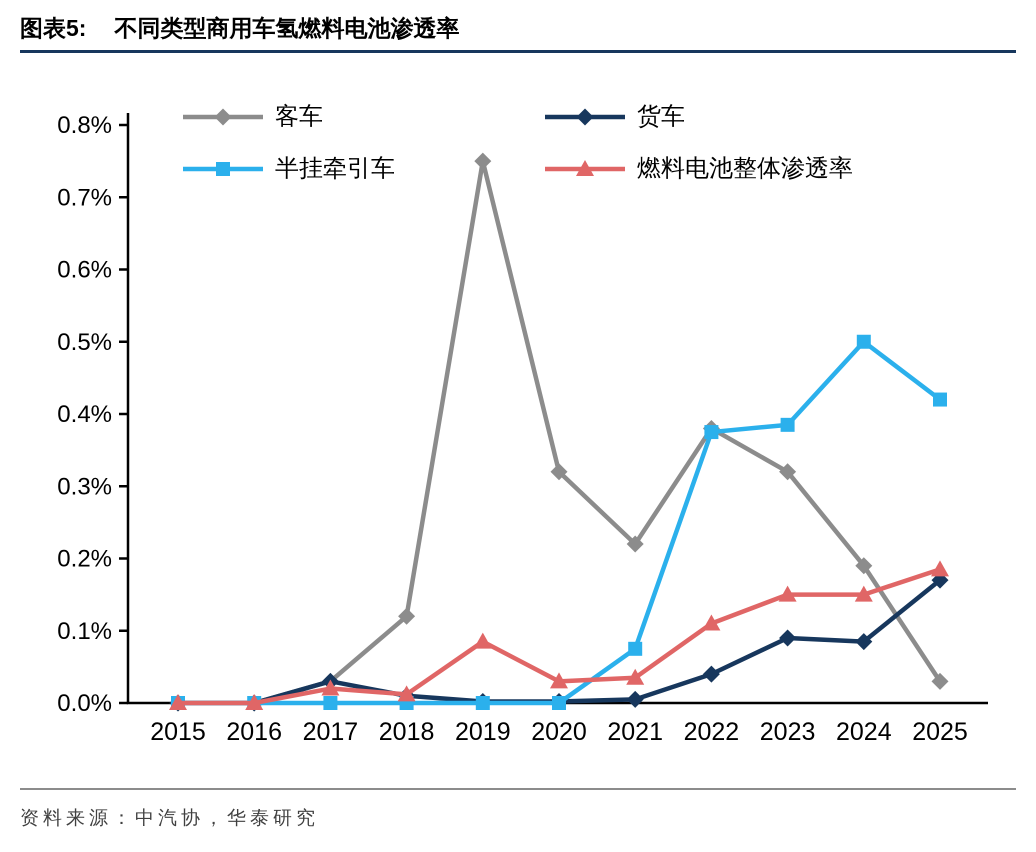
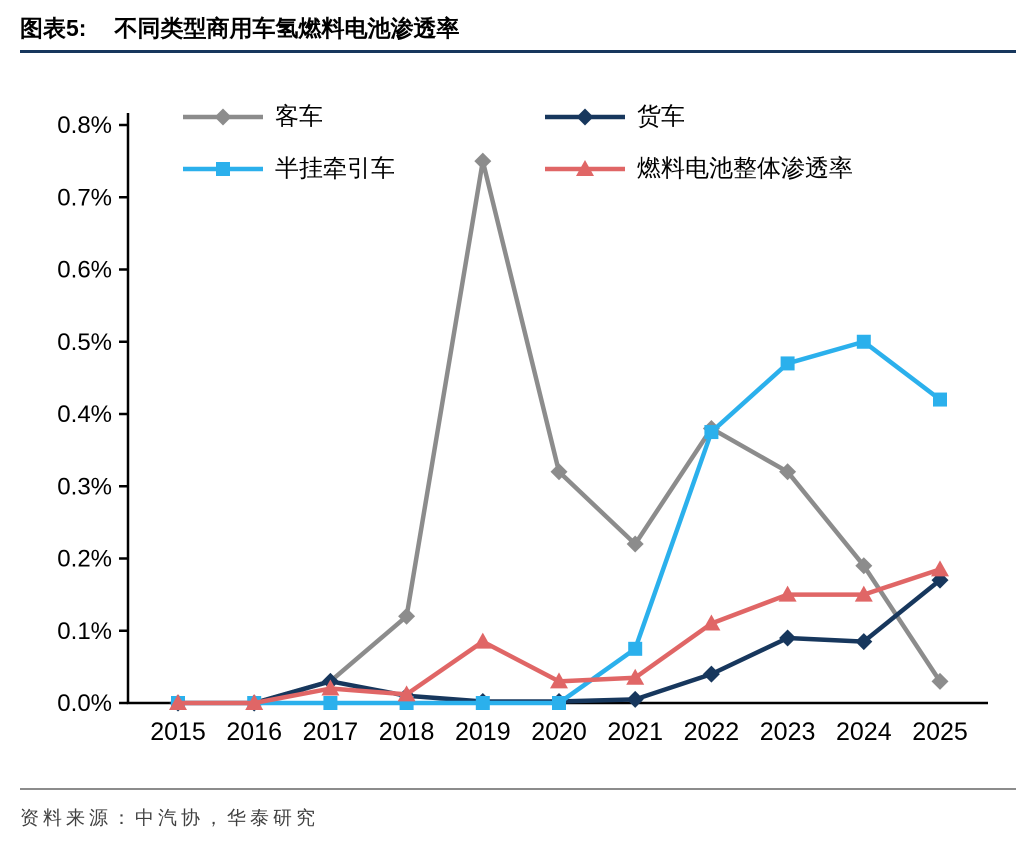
半挂牵引车/2023: 0.39% -> 0.47%
